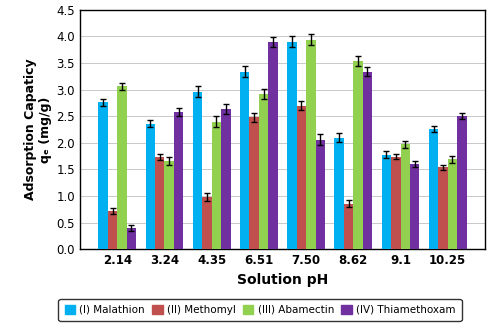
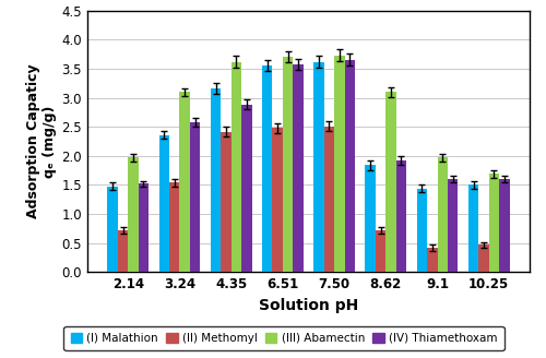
(I) Malathion/2.14: 2.76 -> 1.48
(III) Abamectin/2.14: 3.06 -> 1.97
(IV) Thiamethoxam/2.14: 0.40 -> 1.52
(II) Methomyl/3.24: 1.74 -> 1.54
(III) Abamectin/3.24: 1.66 -> 3.10
(I) Malathion/4.35: 2.96 -> 3.16
(II) Methomyl/4.35: 0.98 -> 2.42
(III) Abamectin/4.35: 2.40 -> 3.62
(IV) Thiamethoxam/4.35: 2.64 -> 2.89
(I) Malathion/6.51: 3.34 -> 3.56
(III) Abamectin/6.51: 2.92 -> 3.71
(IV) Thiamethoxam/6.51: 3.90 -> 3.58
(I) Malathion/7.50: 3.90 -> 3.62
(II) Methomyl/7.50: 2.70 -> 2.51
(III) Abamectin/7.50: 3.94 -> 3.73
(IV) Thiamethoxam/7.50: 2.06 -> 3.66
(I) Malathion/8.62: 2.10 -> 1.84
(II) Methomyl/8.62: 0.86 -> 0.72
(III) Abamectin/8.62: 3.54 -> 3.10
(IV) Thiamethoxam/8.62: 3.34 -> 1.92
(I) Malathion/9.1: 1.78 -> 1.44
(II) Methomyl/9.1: 1.74 -> 0.42
(I) Malathion/10.25: 2.26 -> 1.50
(II) Methomyl/10.25: 1.54 -> 0.47
(IV) Thiamethoxam/10.25: 2.50 -> 1.60
